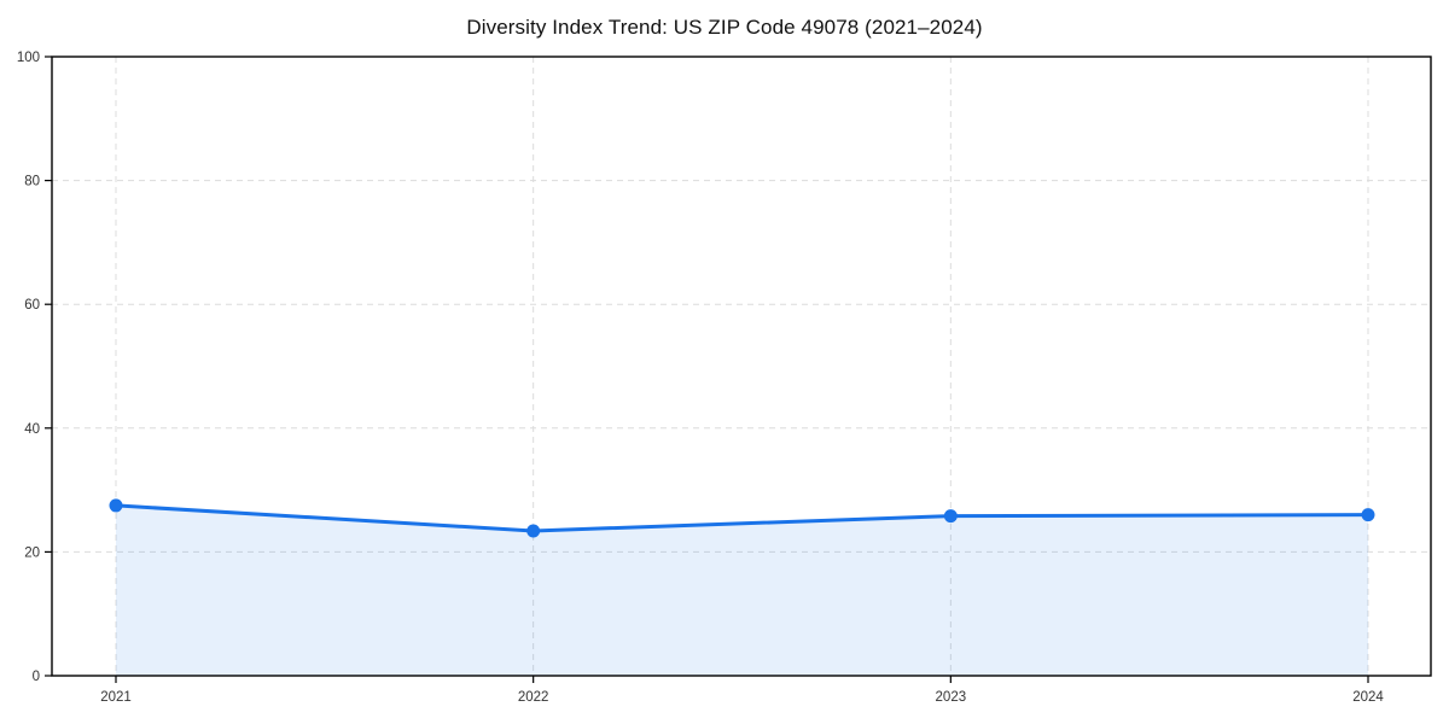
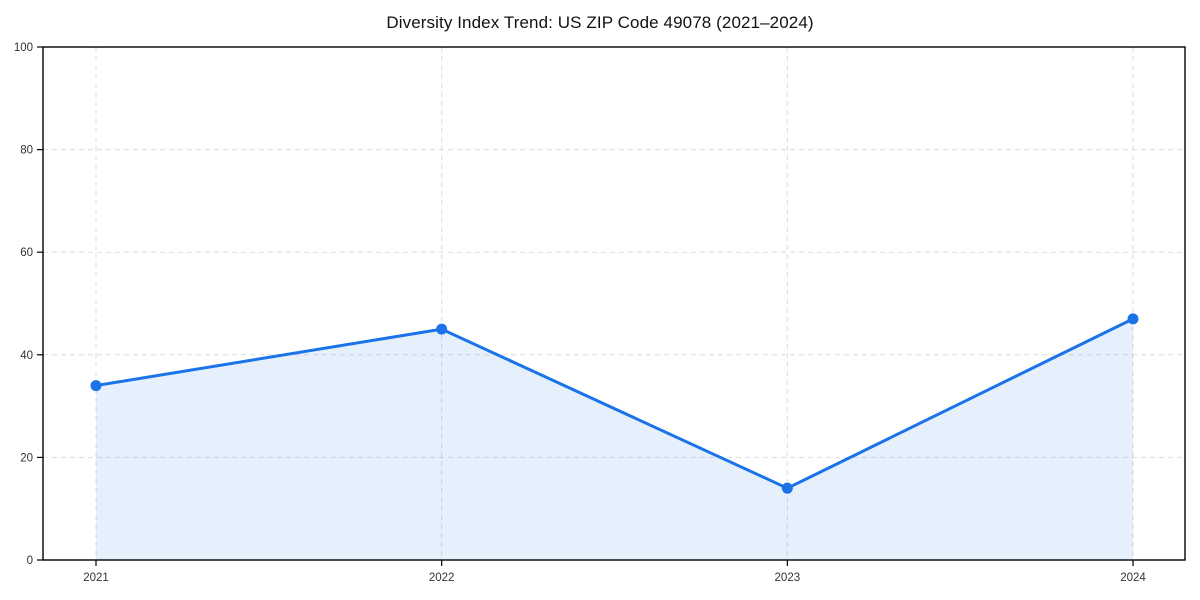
2021: 28 -> 34
2022: 23 -> 45
2023: 26 -> 14
2024: 26 -> 47
